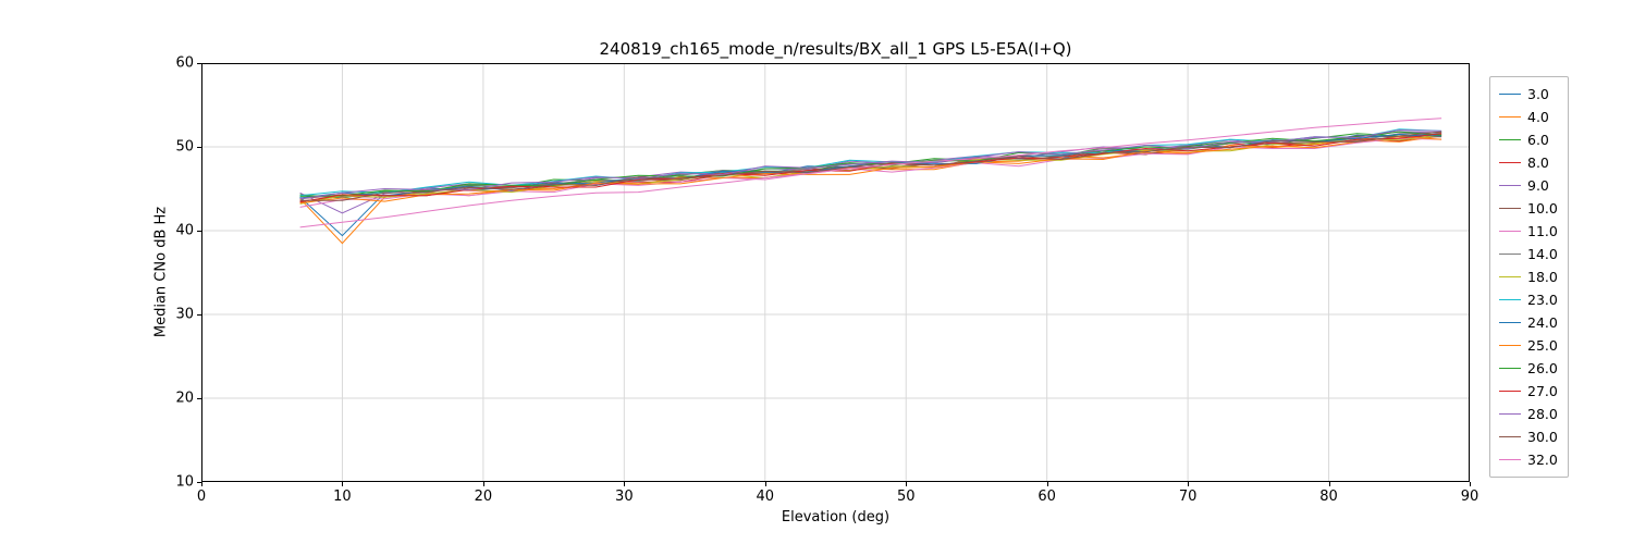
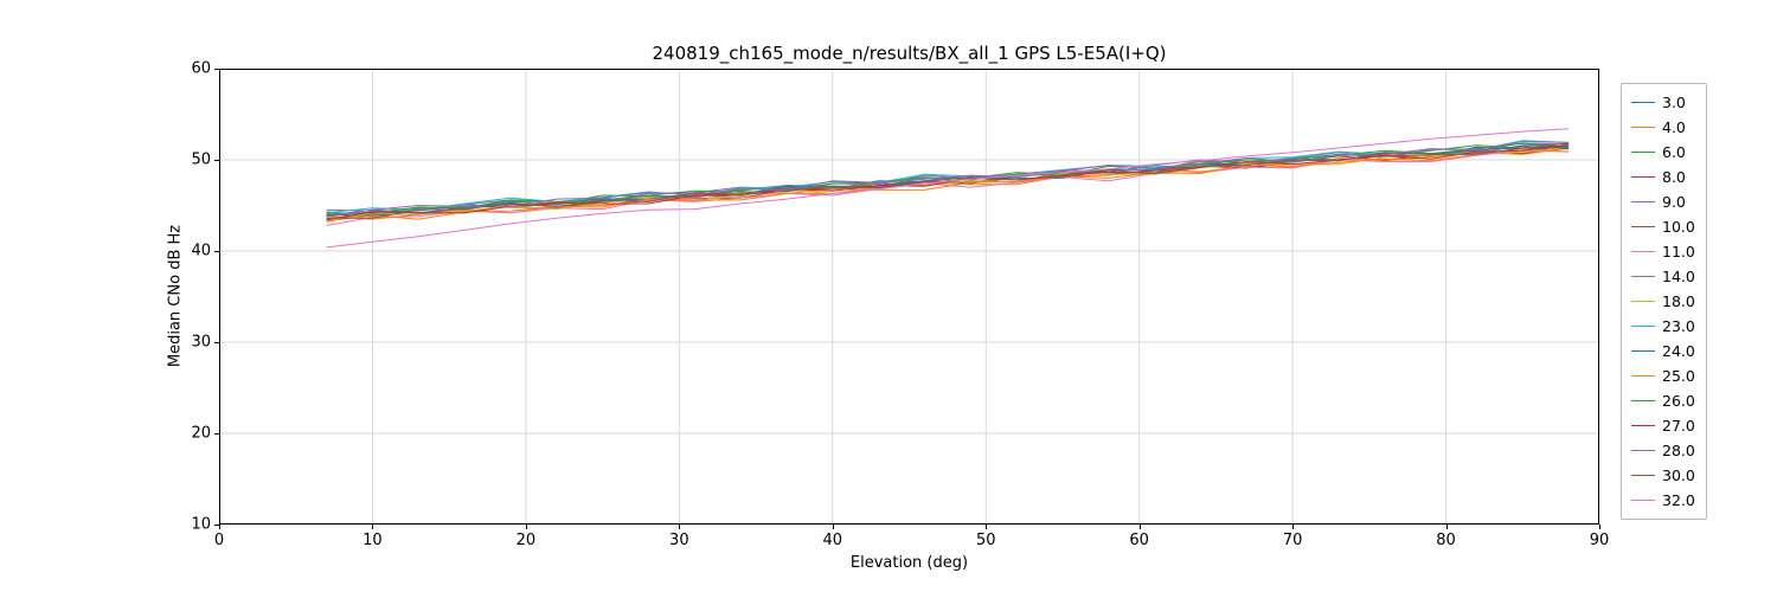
3.0/10: 39.4 -> 43.8
4.0/10: 38.5 -> 43.5
9.0/10: 42.1 -> 44.4
